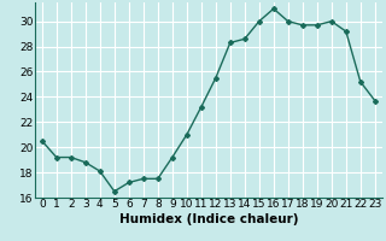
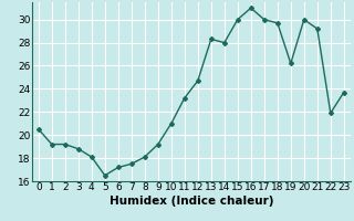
8: 17.5 -> 18.1
12: 25.5 -> 24.7
14: 28.6 -> 28.0
19: 29.7 -> 26.2
22: 25.2 -> 21.9
